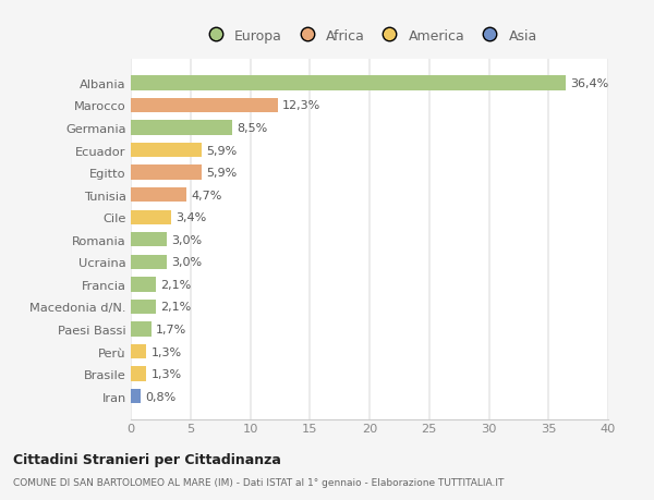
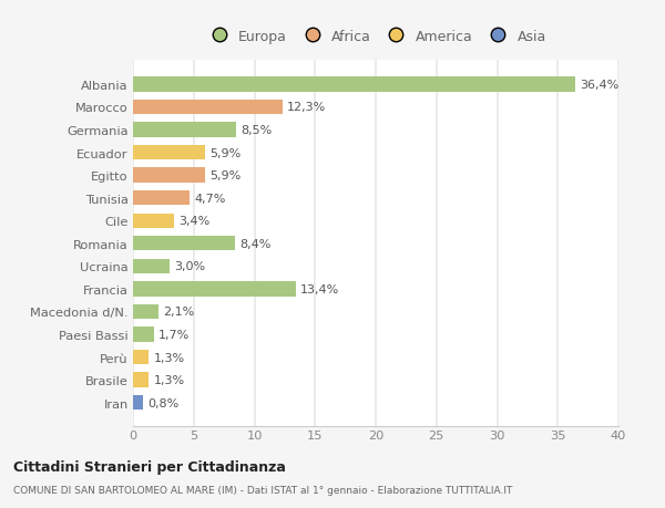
Romania: 3,0% -> 8,4%
Francia: 2,1% -> 13,4%
